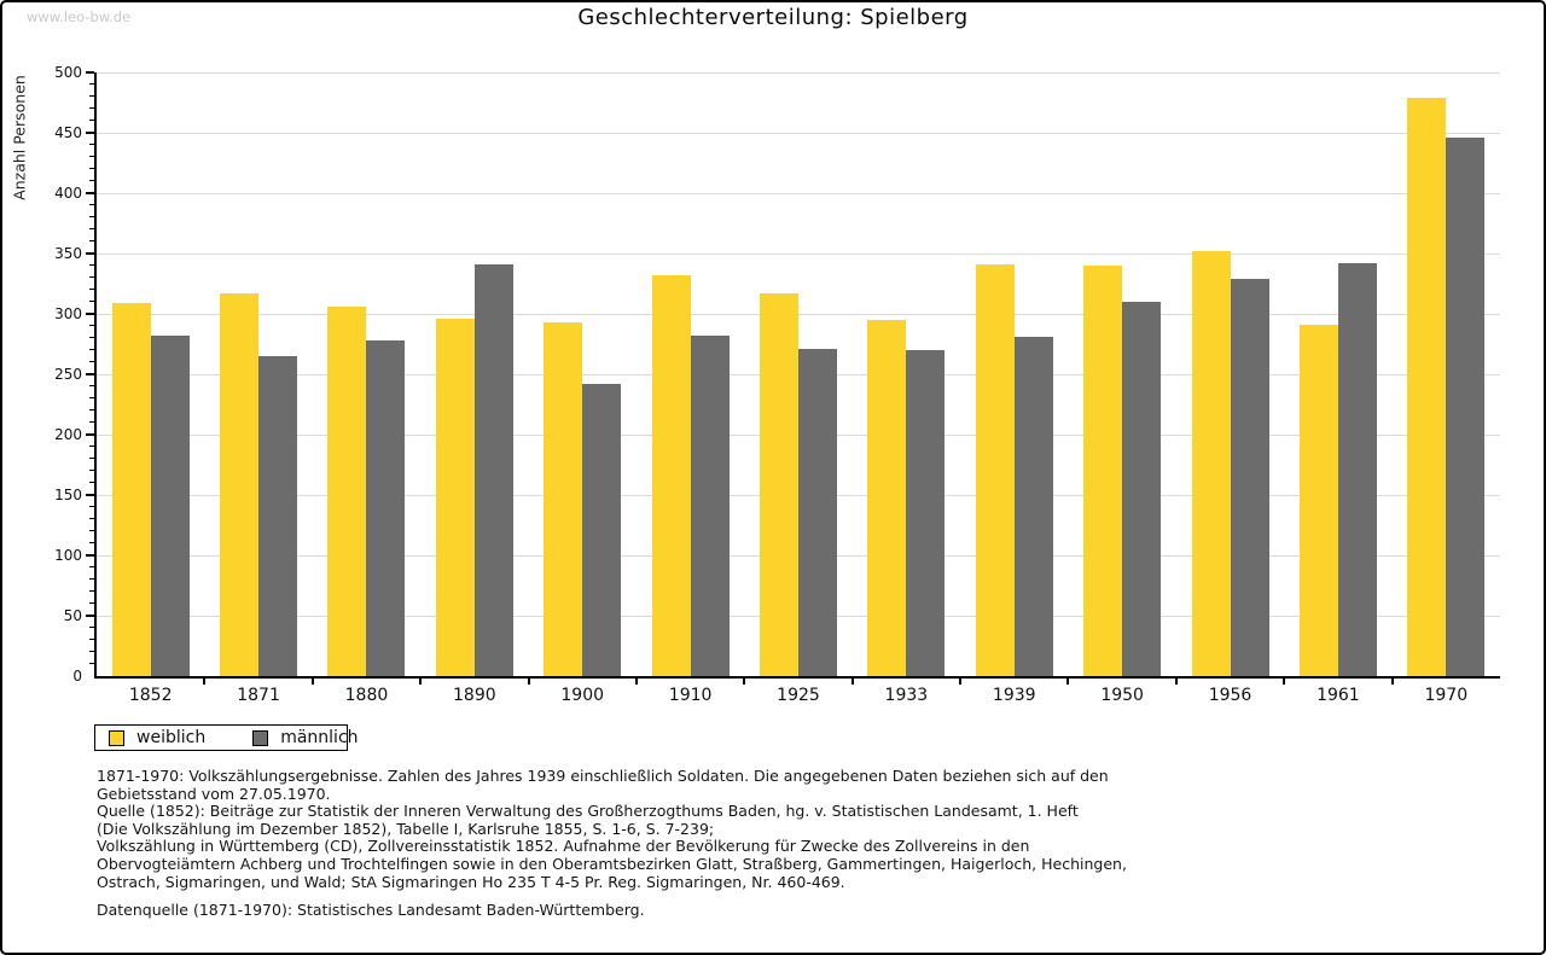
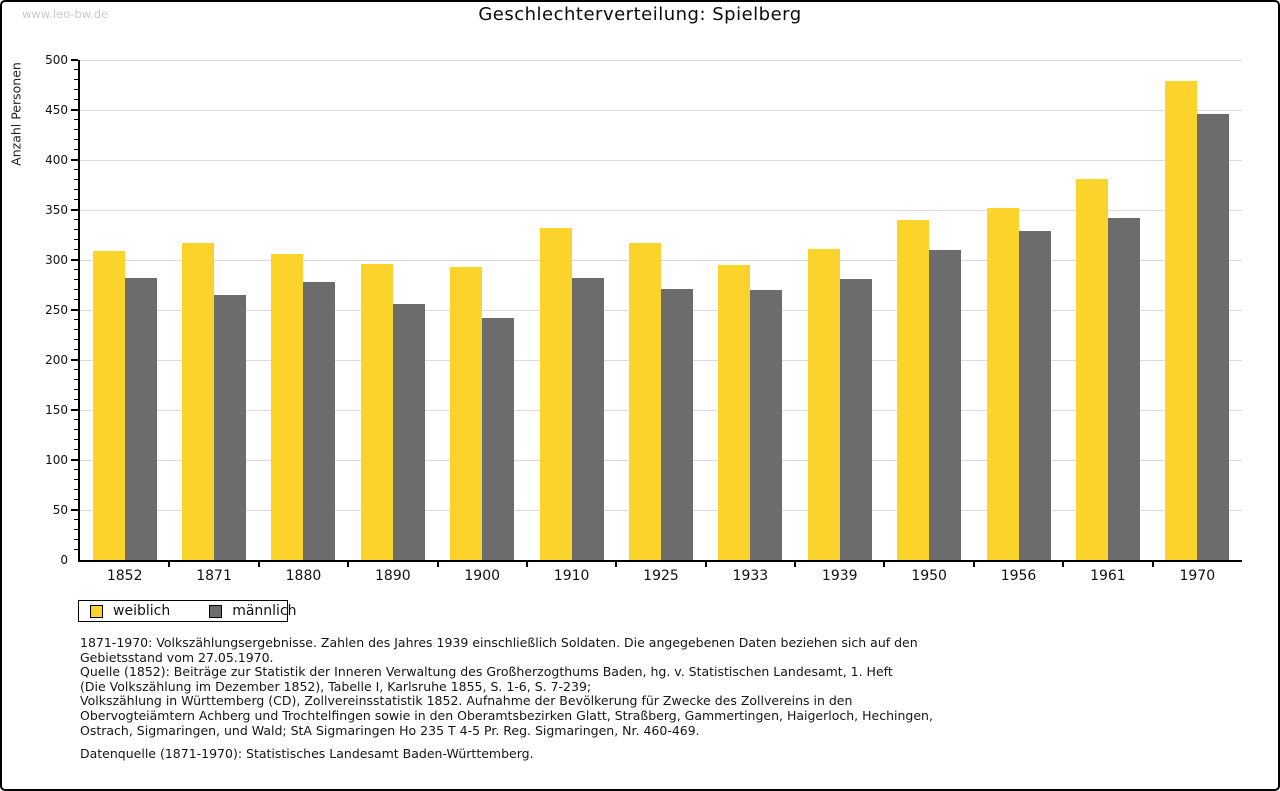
männlich/1890: 341 -> 256
weiblich/1939: 341 -> 311
weiblich/1961: 291 -> 381
